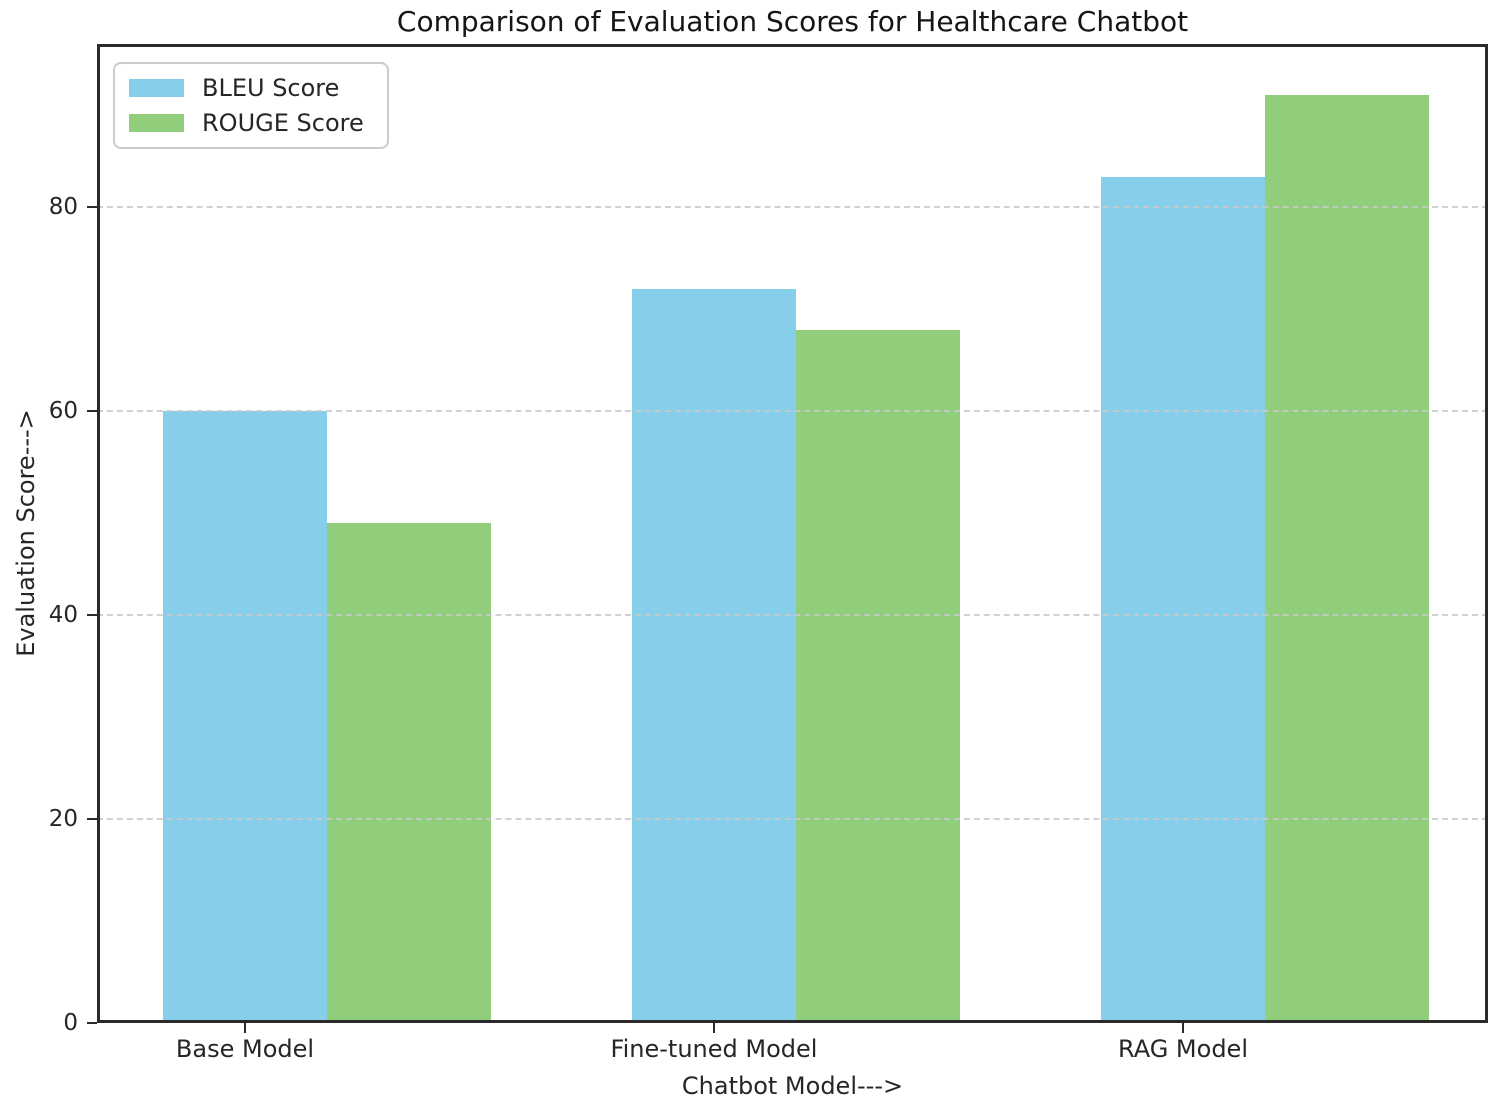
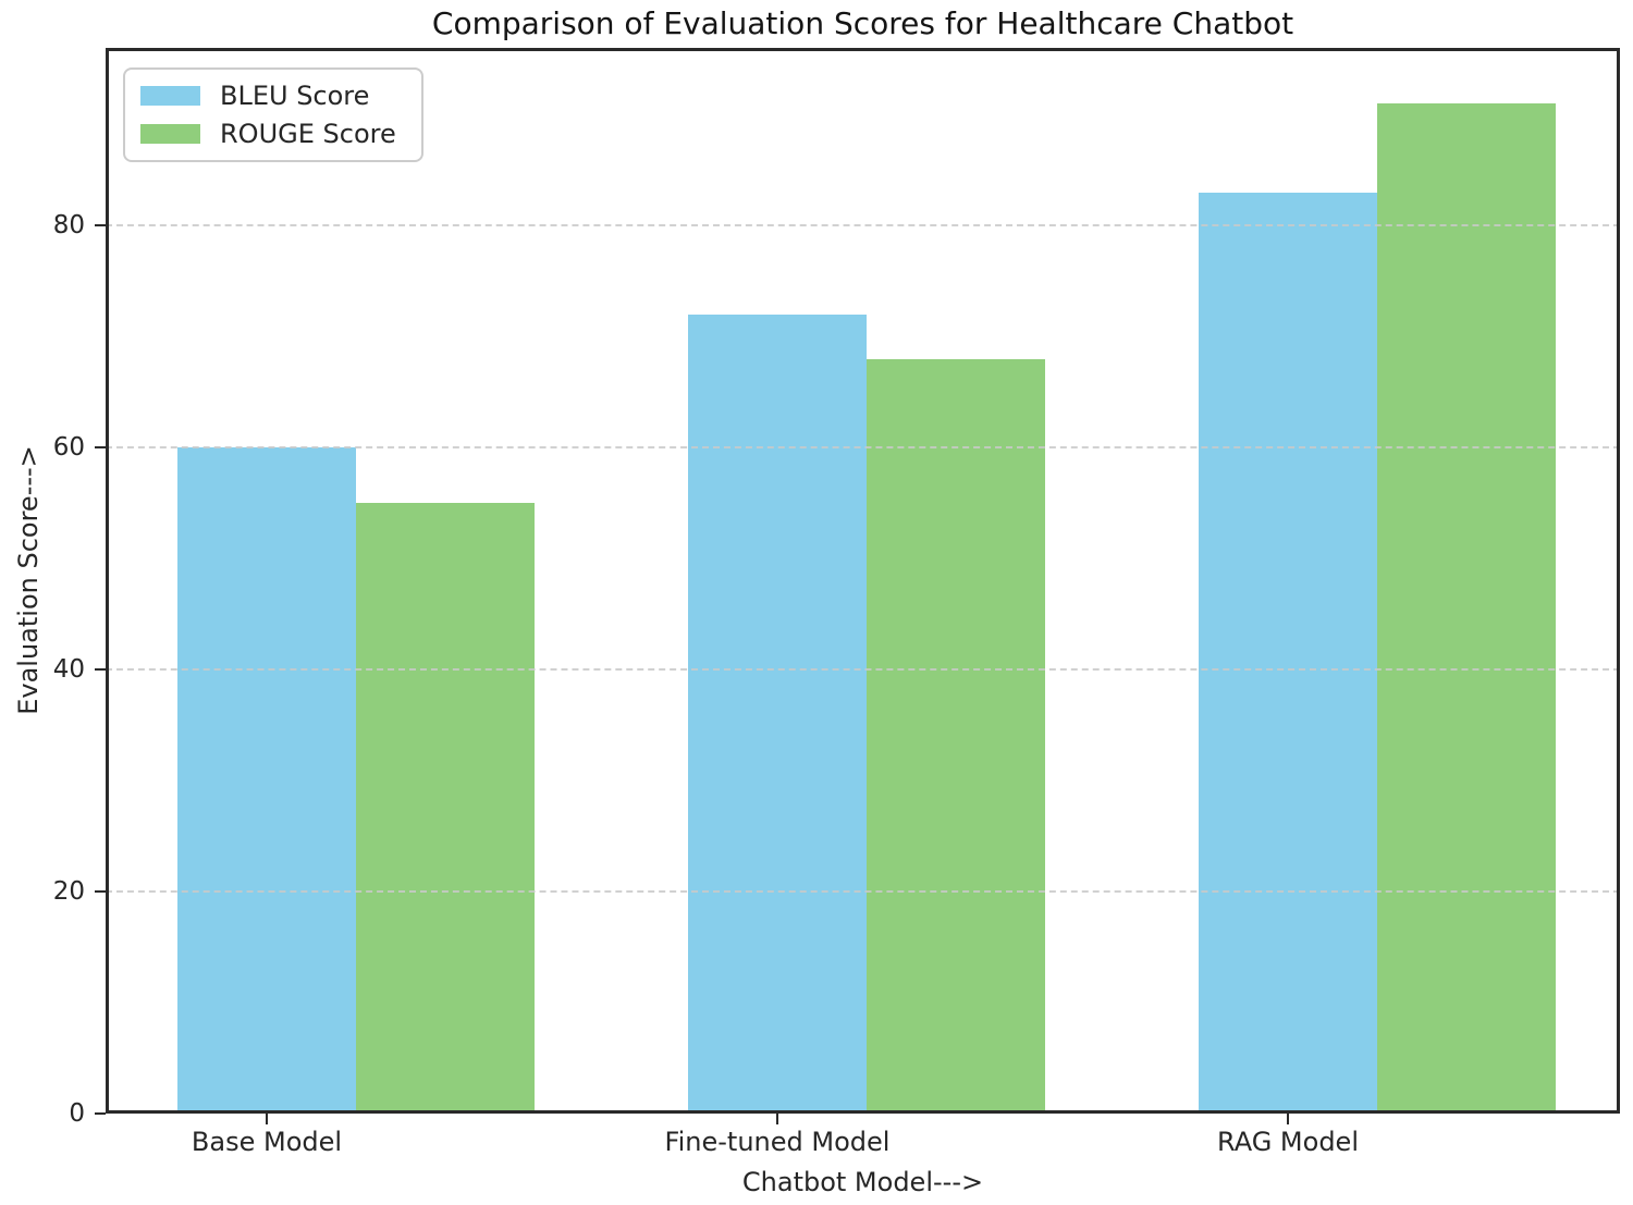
ROUGE Score/Base Model: 49 -> 55
